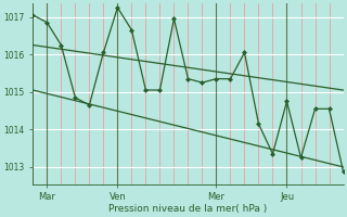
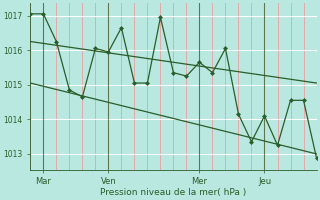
Mar: 1016.85 -> 1017.05
Ven: 1017.25 -> 1015.95
Mer: 1015.35 -> 1015.65
Jeu: 1014.75 -> 1014.10
